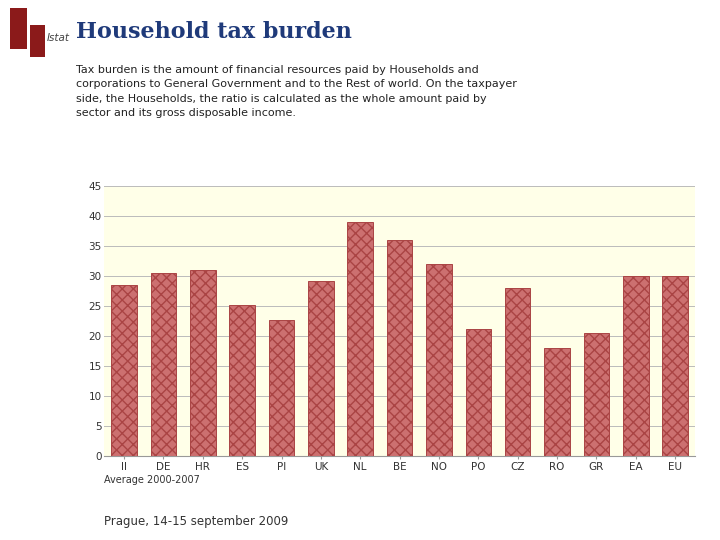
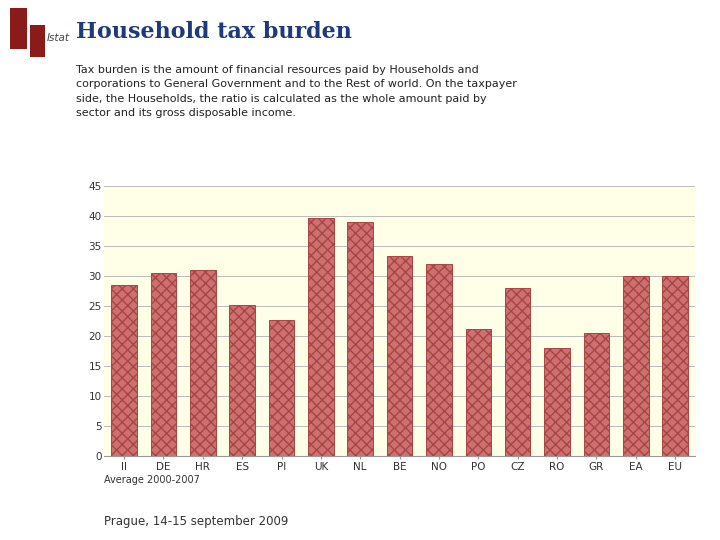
UK: 29.2 -> 39.8
BE: 36.0 -> 33.4
